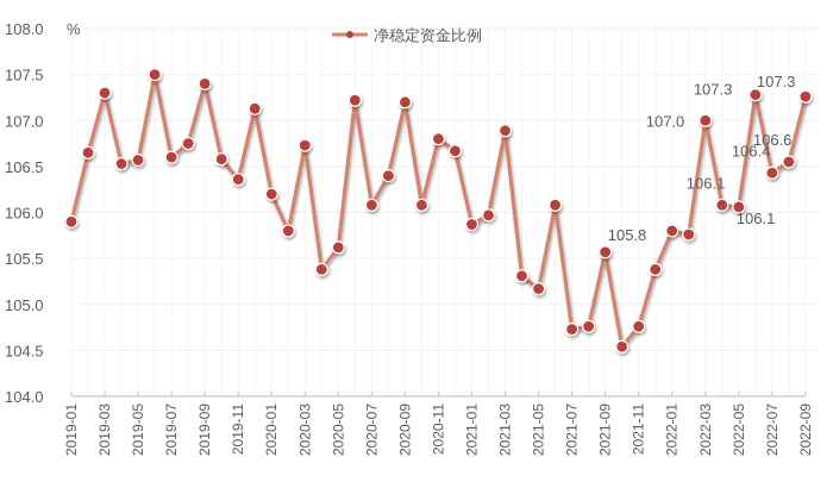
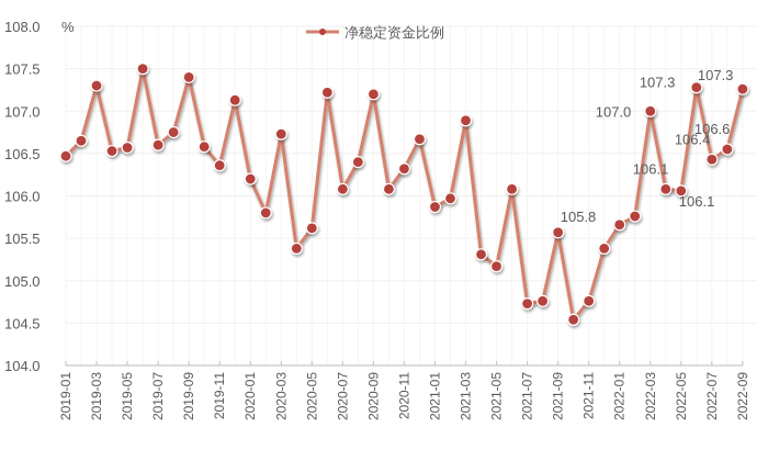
2019-01: 105.9 -> 106.5
2020-11: 106.8 -> 106.3
2022-01: 105.8 -> 105.7
